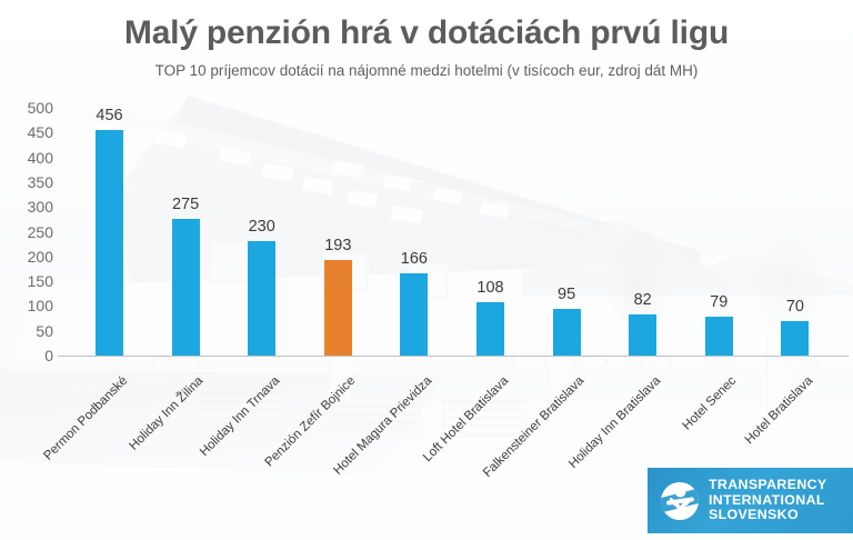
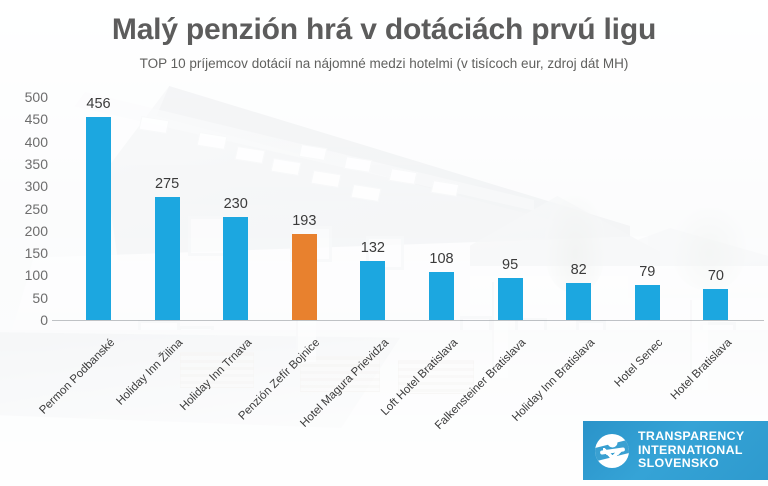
Hotel Magura Prievidza: 166 -> 132
